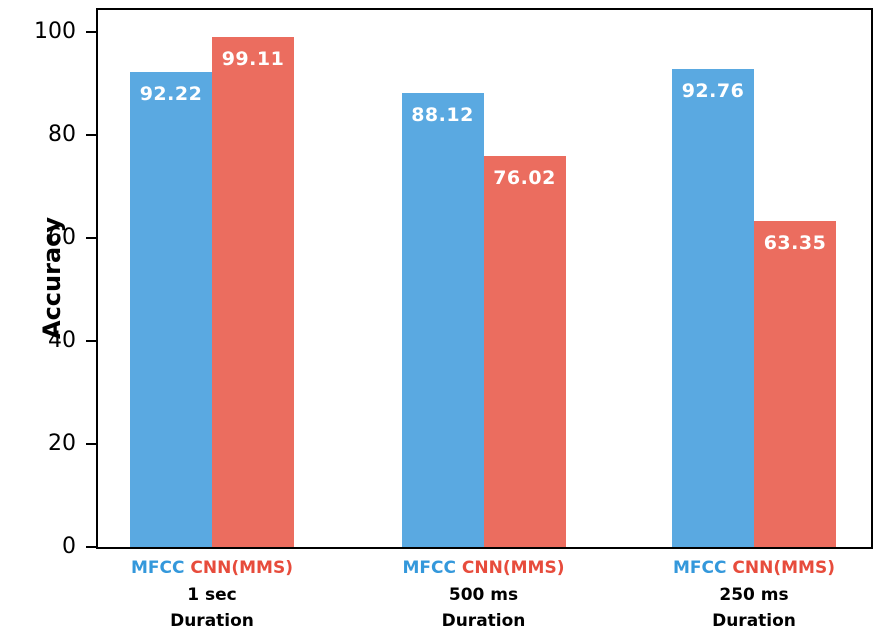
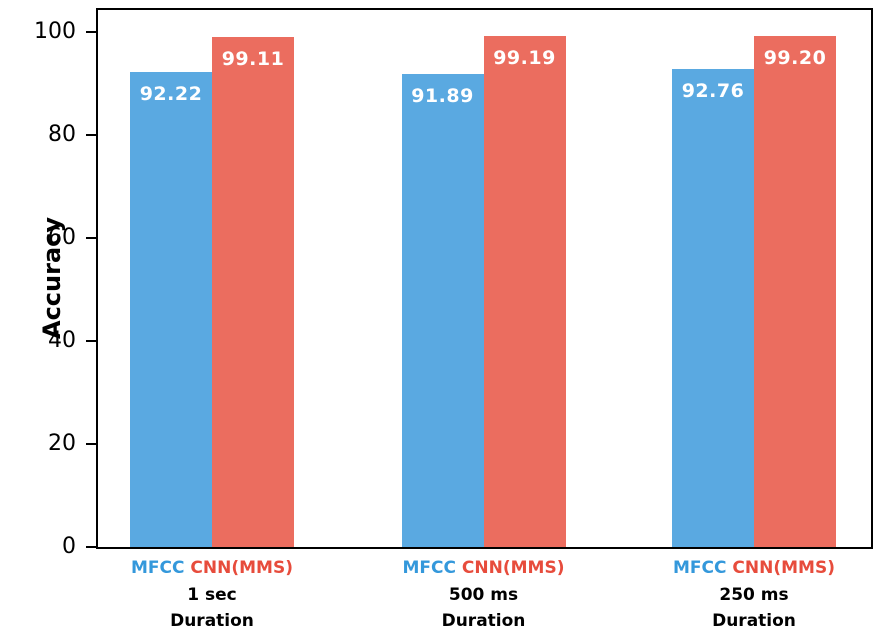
MFCC/500 ms: 88.12 -> 91.89
CNN(MMS)/500 ms: 76.02 -> 99.19
CNN(MMS)/250 ms: 63.35 -> 99.20
